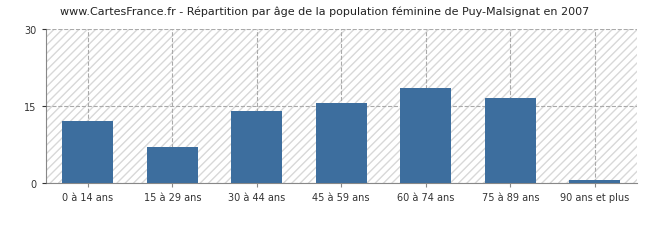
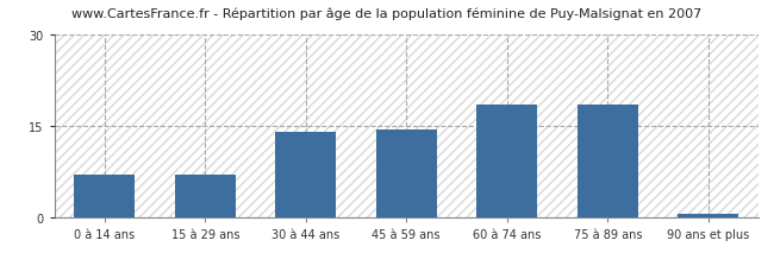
0 à 14 ans: 12.0 -> 7.0
45 à 59 ans: 15.5 -> 14.4
75 à 89 ans: 16.5 -> 18.4
